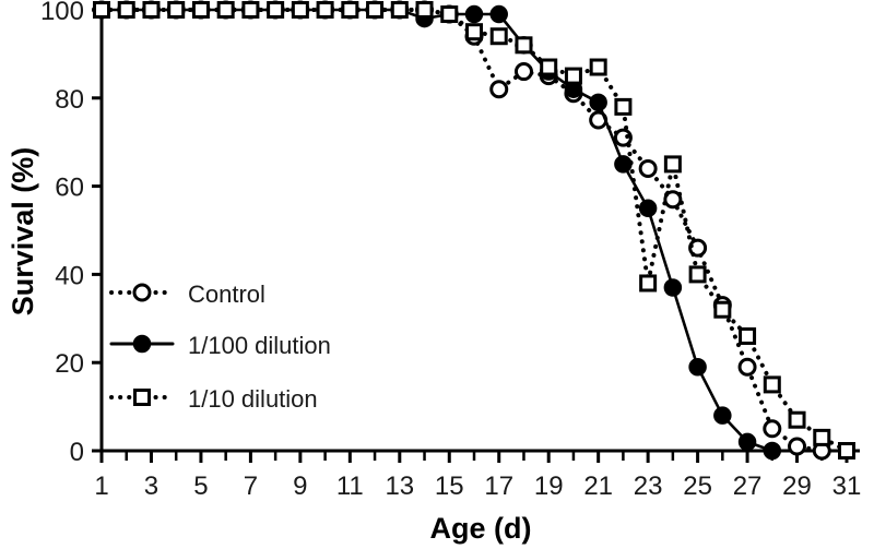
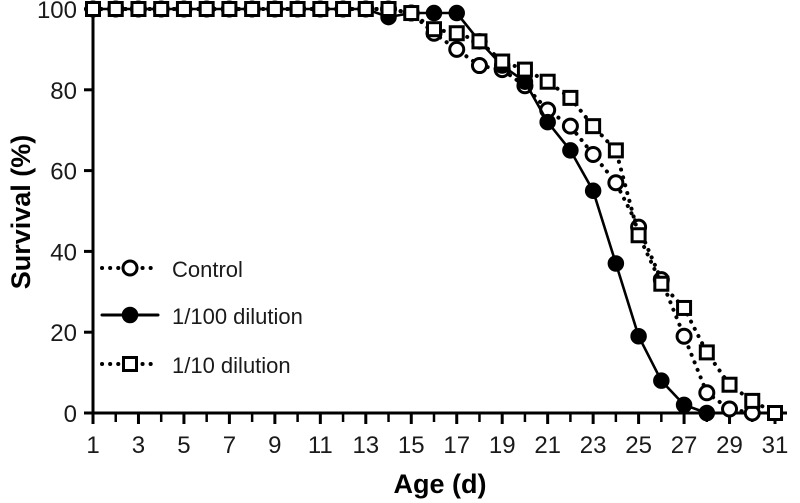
Control/17: 82 -> 90
1/100 dilution/21: 79 -> 72
1/10 dilution/21: 87 -> 82
1/10 dilution/23: 38 -> 71
1/10 dilution/25: 40 -> 44
